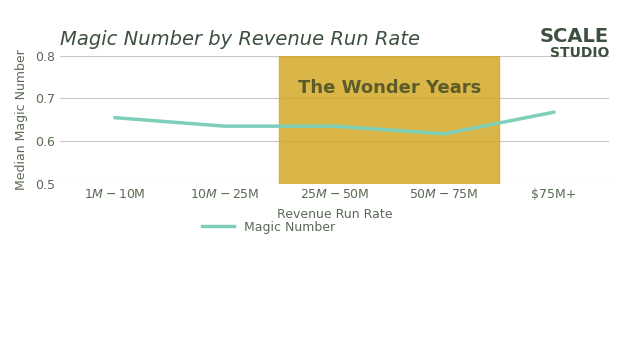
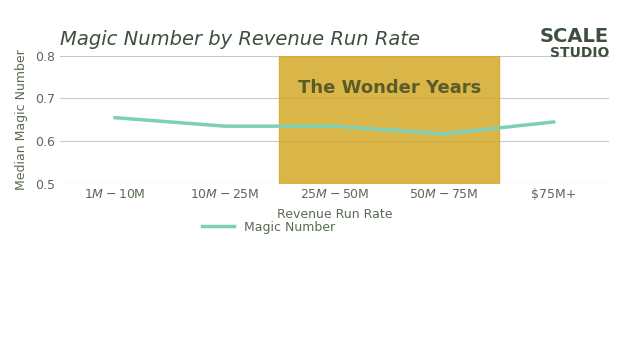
$75M+: 0.668 -> 0.645
